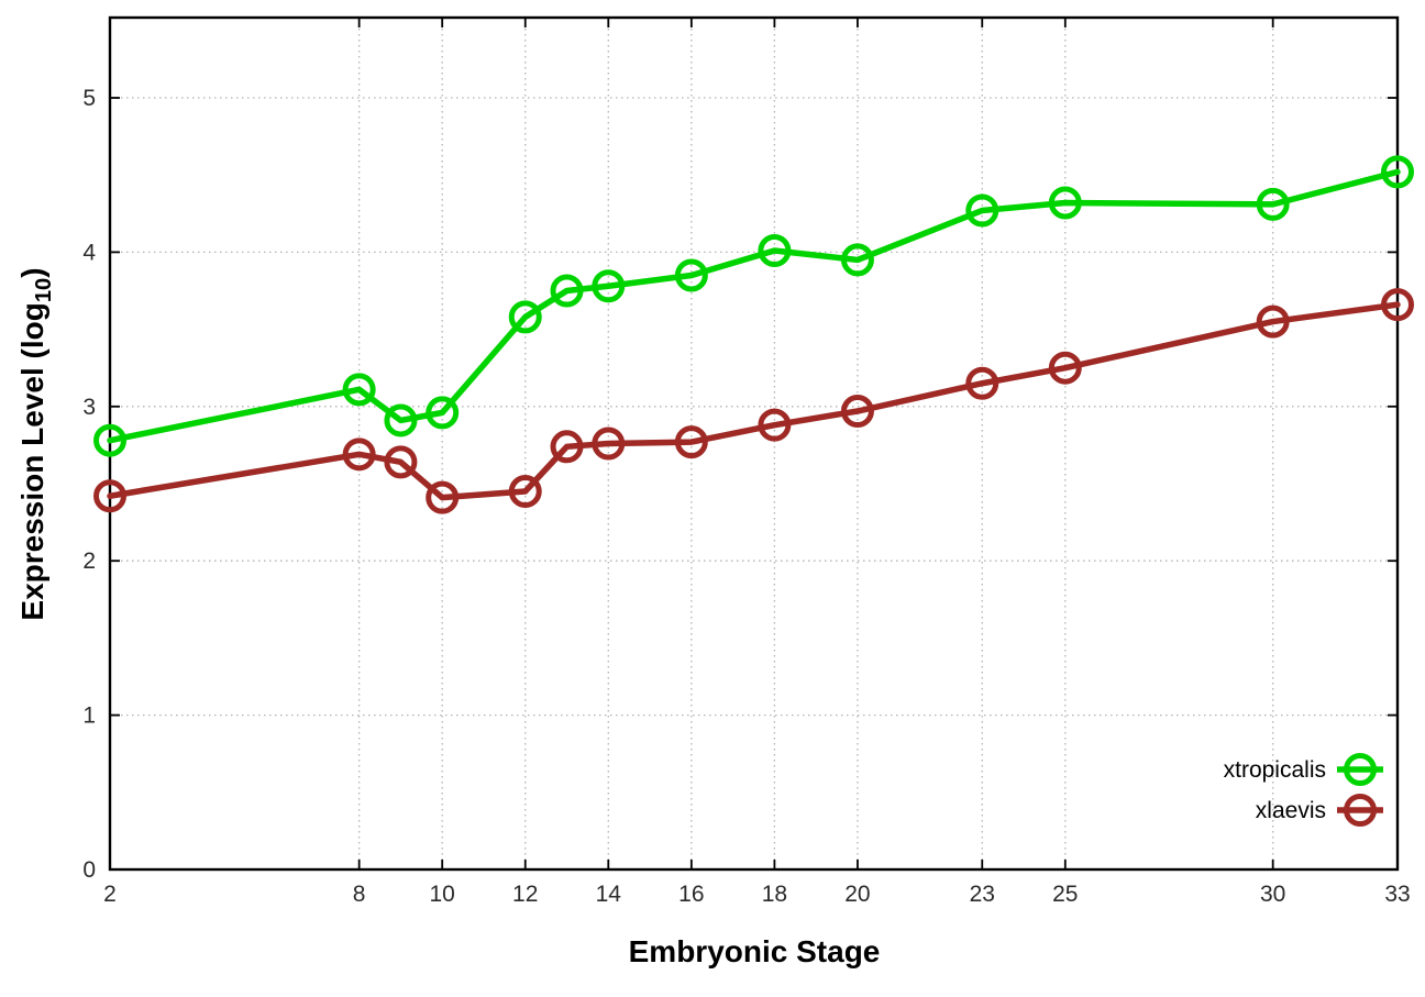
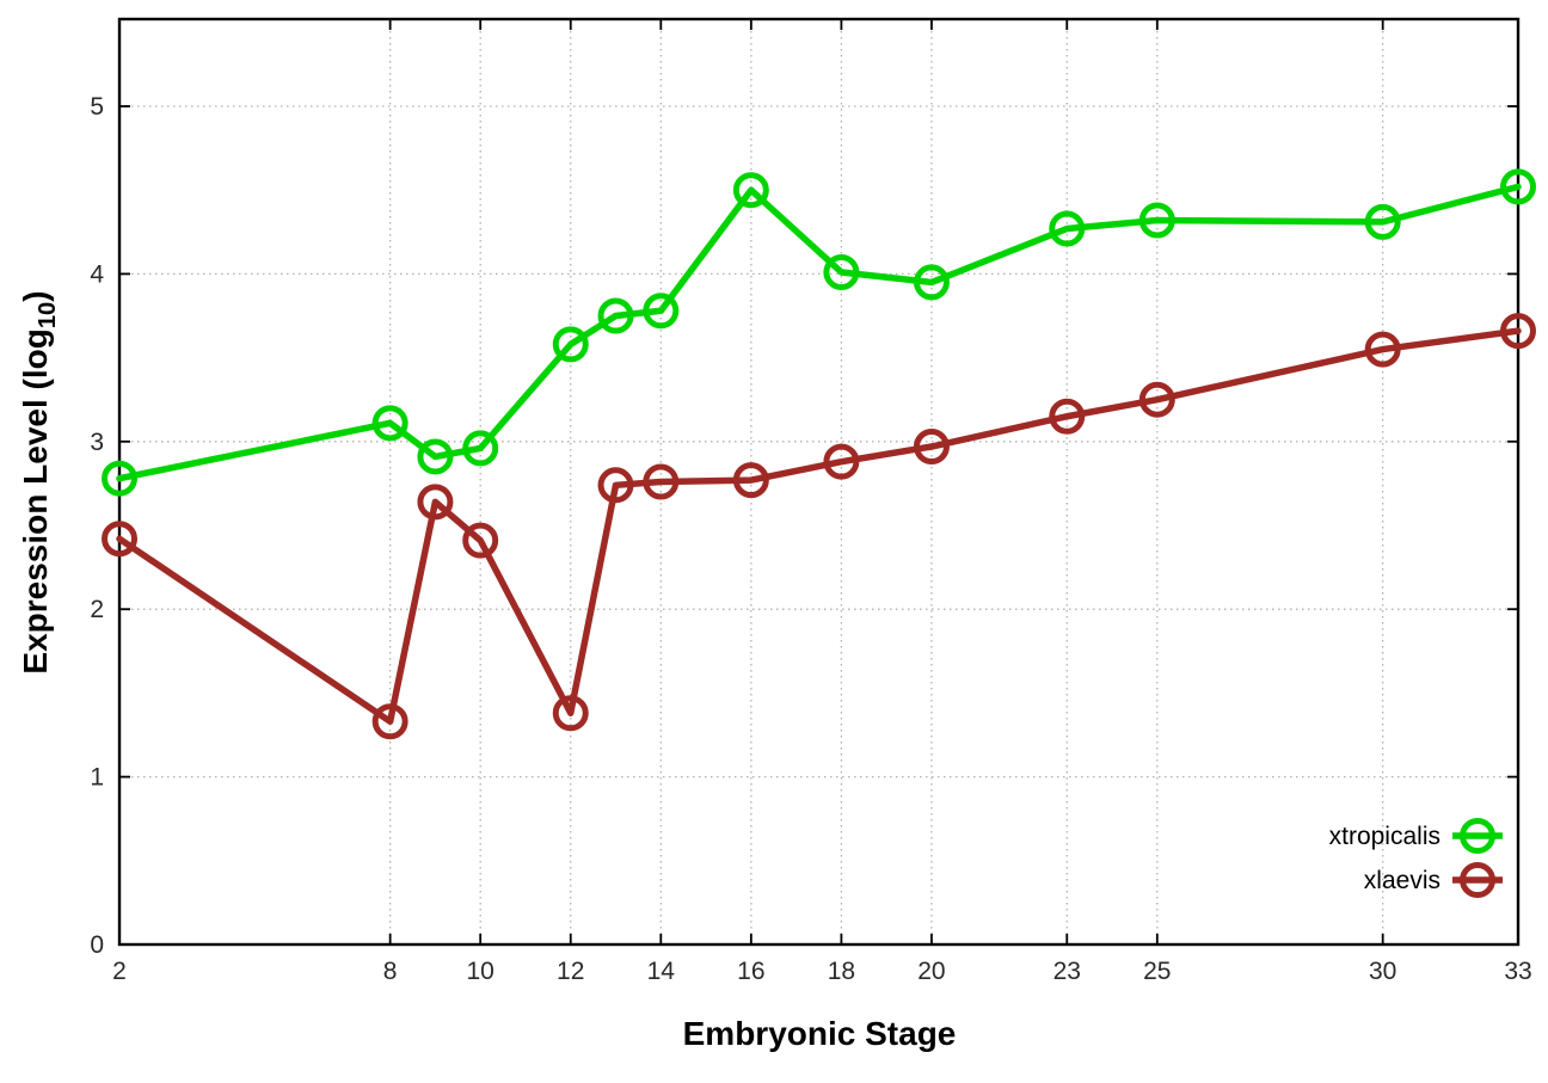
xlaevis/8: 2.69 -> 1.33
xlaevis/12: 2.45 -> 1.38
xtropicalis/16: 3.85 -> 4.50
